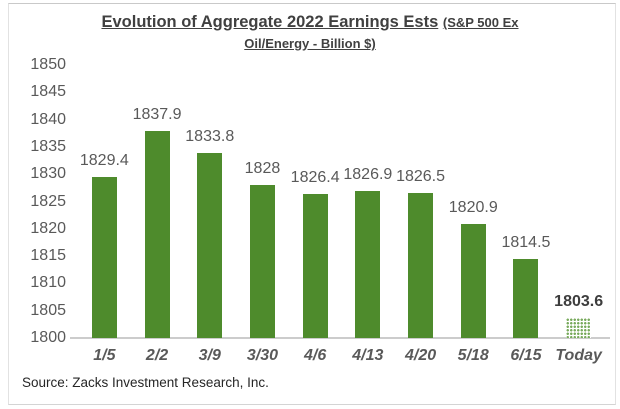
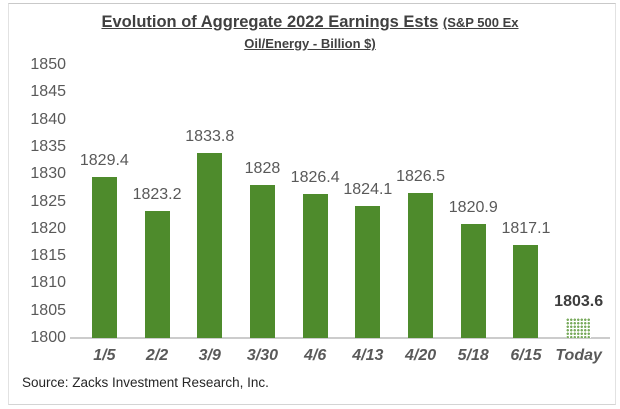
2/2: 1837.9 -> 1823.2
4/13: 1826.9 -> 1824.1
6/15: 1814.5 -> 1817.1
